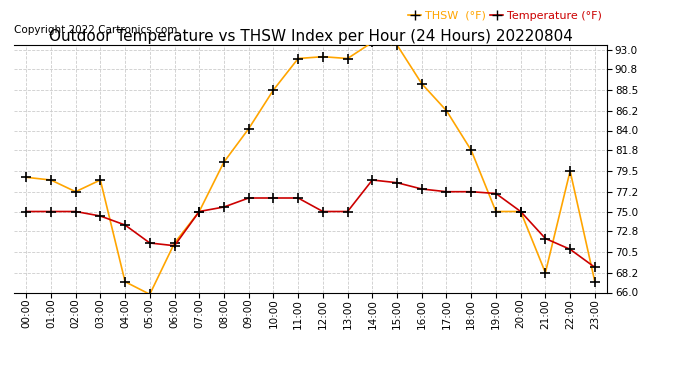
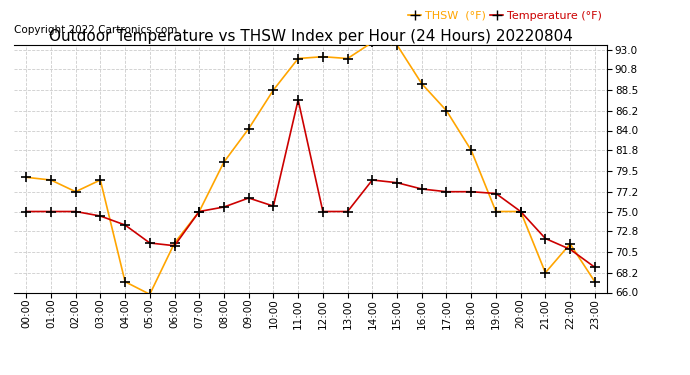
Temperature (°F)/10:00: 76.5 -> 75.6
Temperature (°F)/11:00: 76.5 -> 87.4
THSW (°F)/22:00: 79.5 -> 71.4
